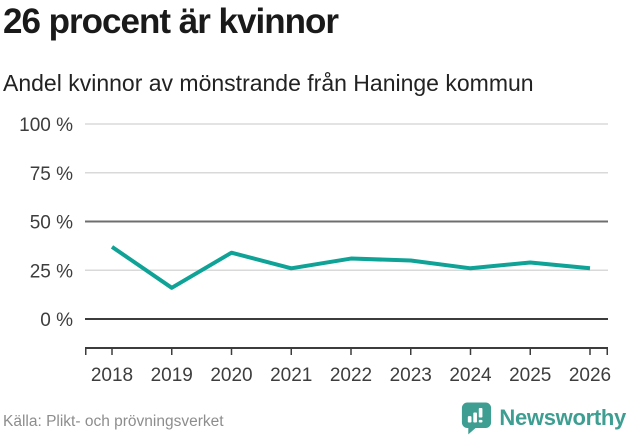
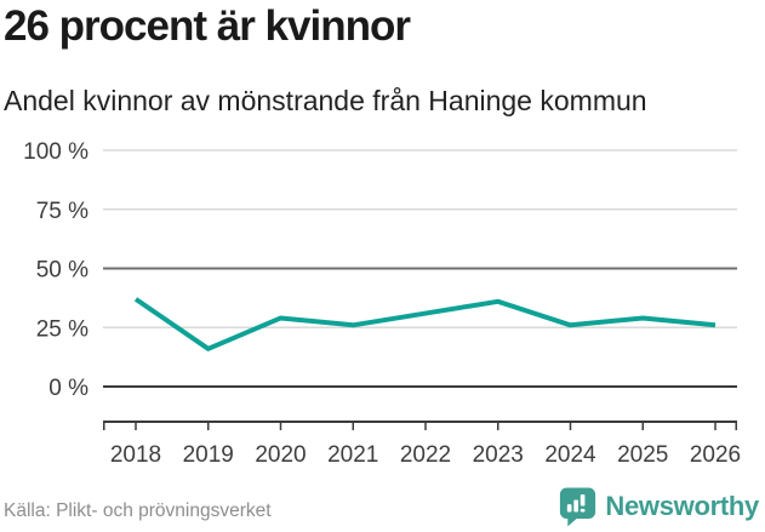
2020: 34% -> 29%
2023: 30% -> 36%
